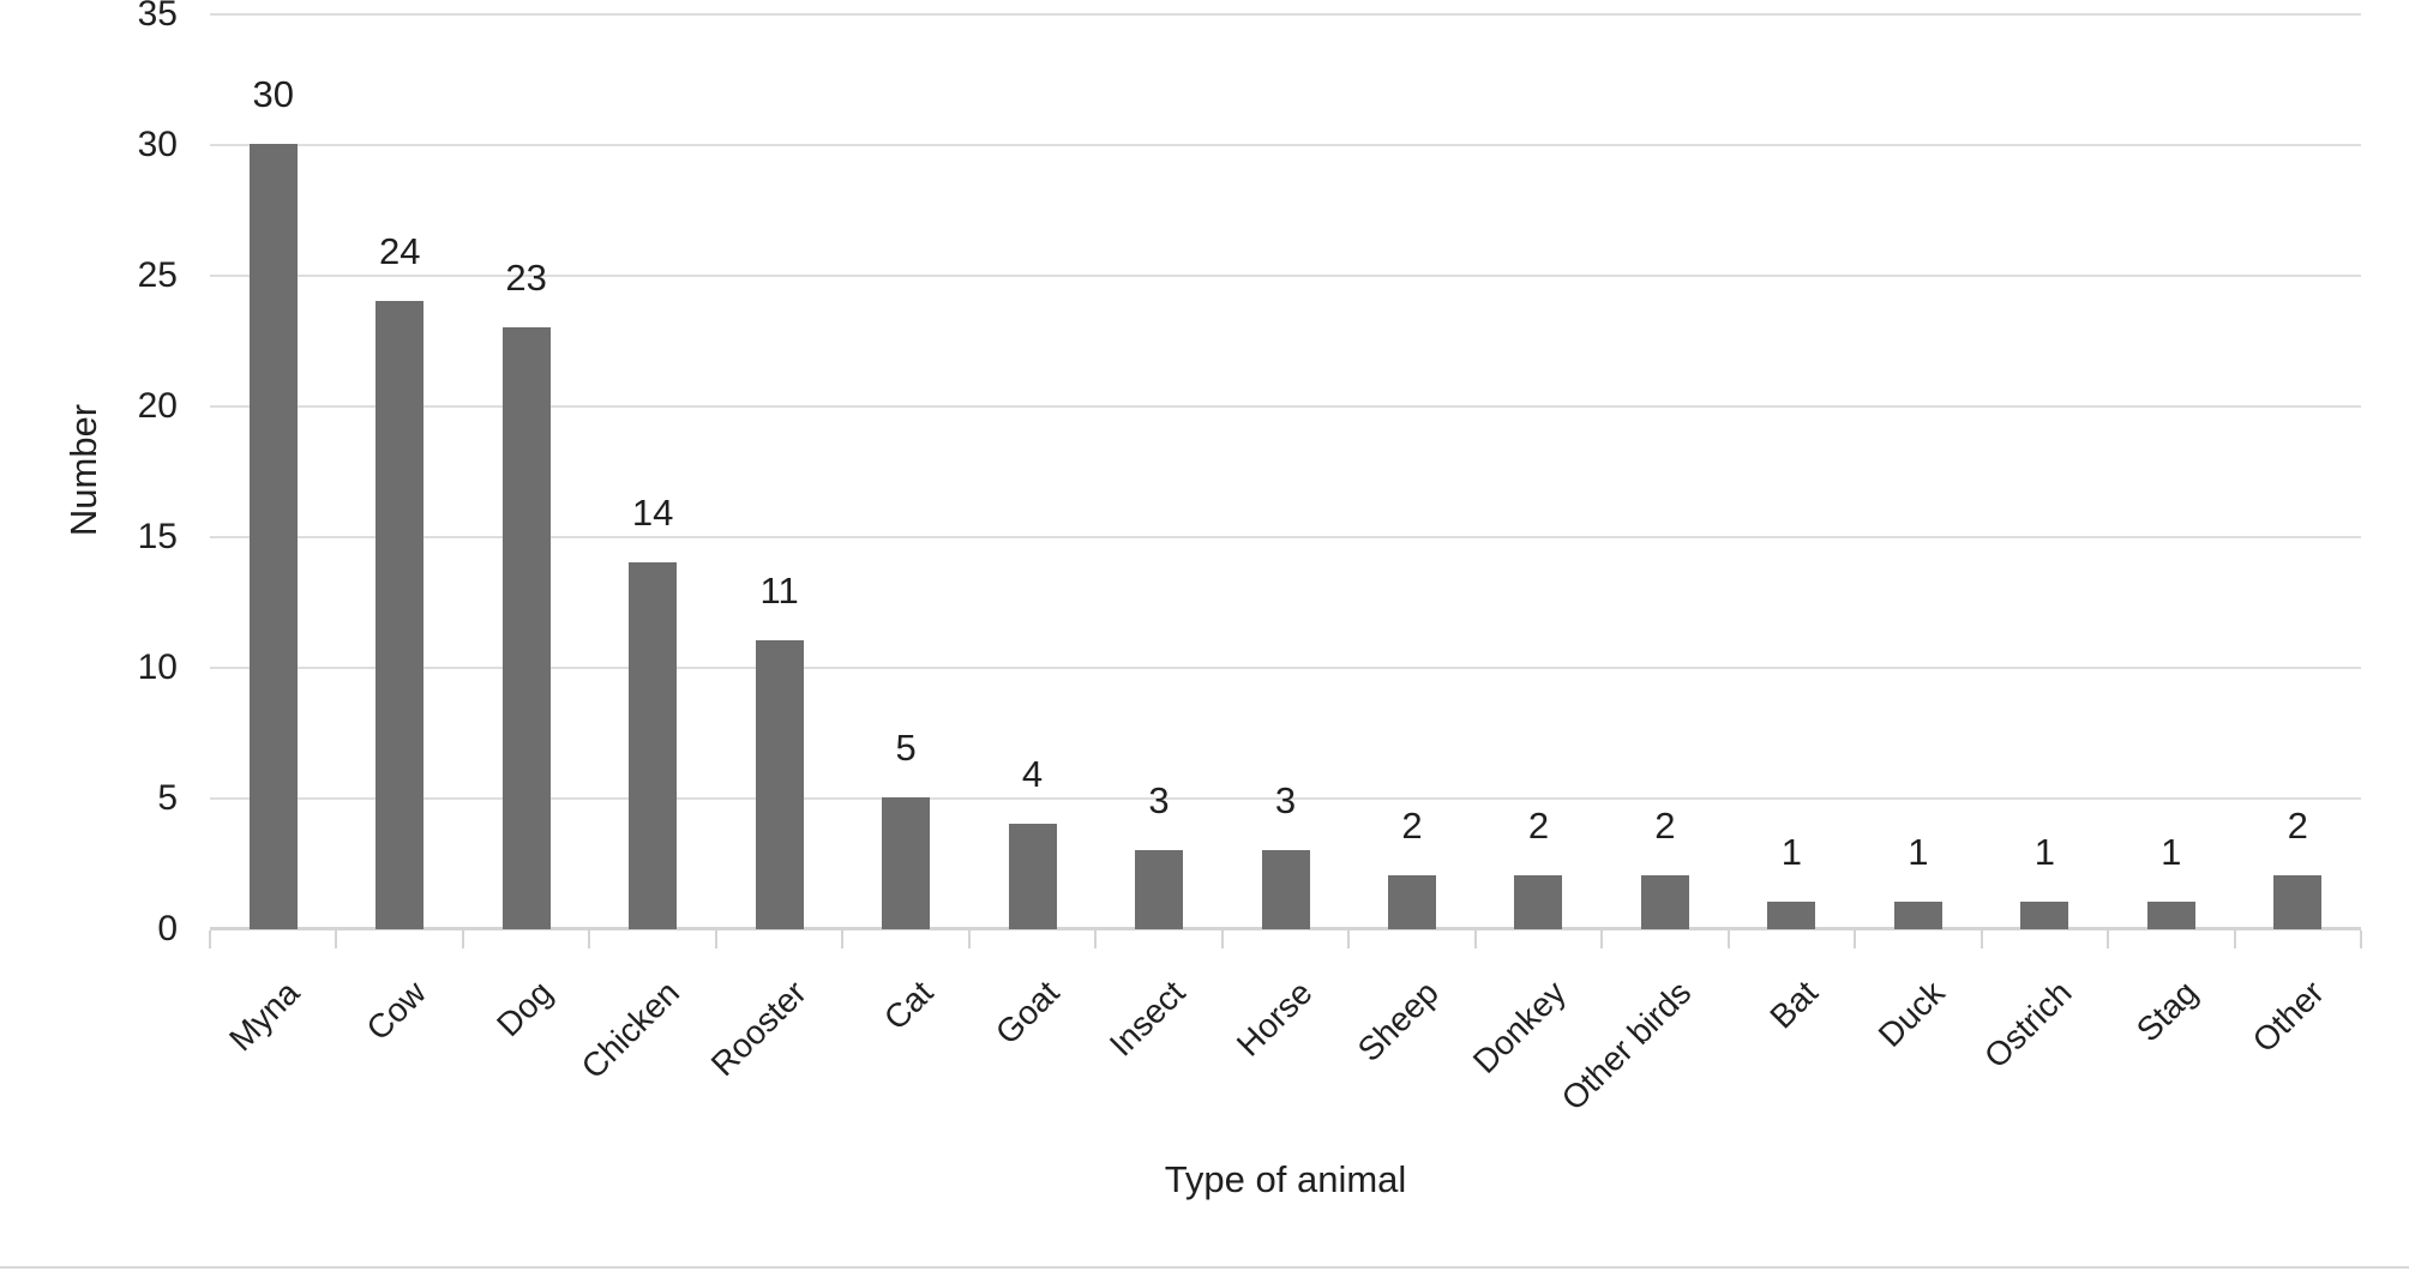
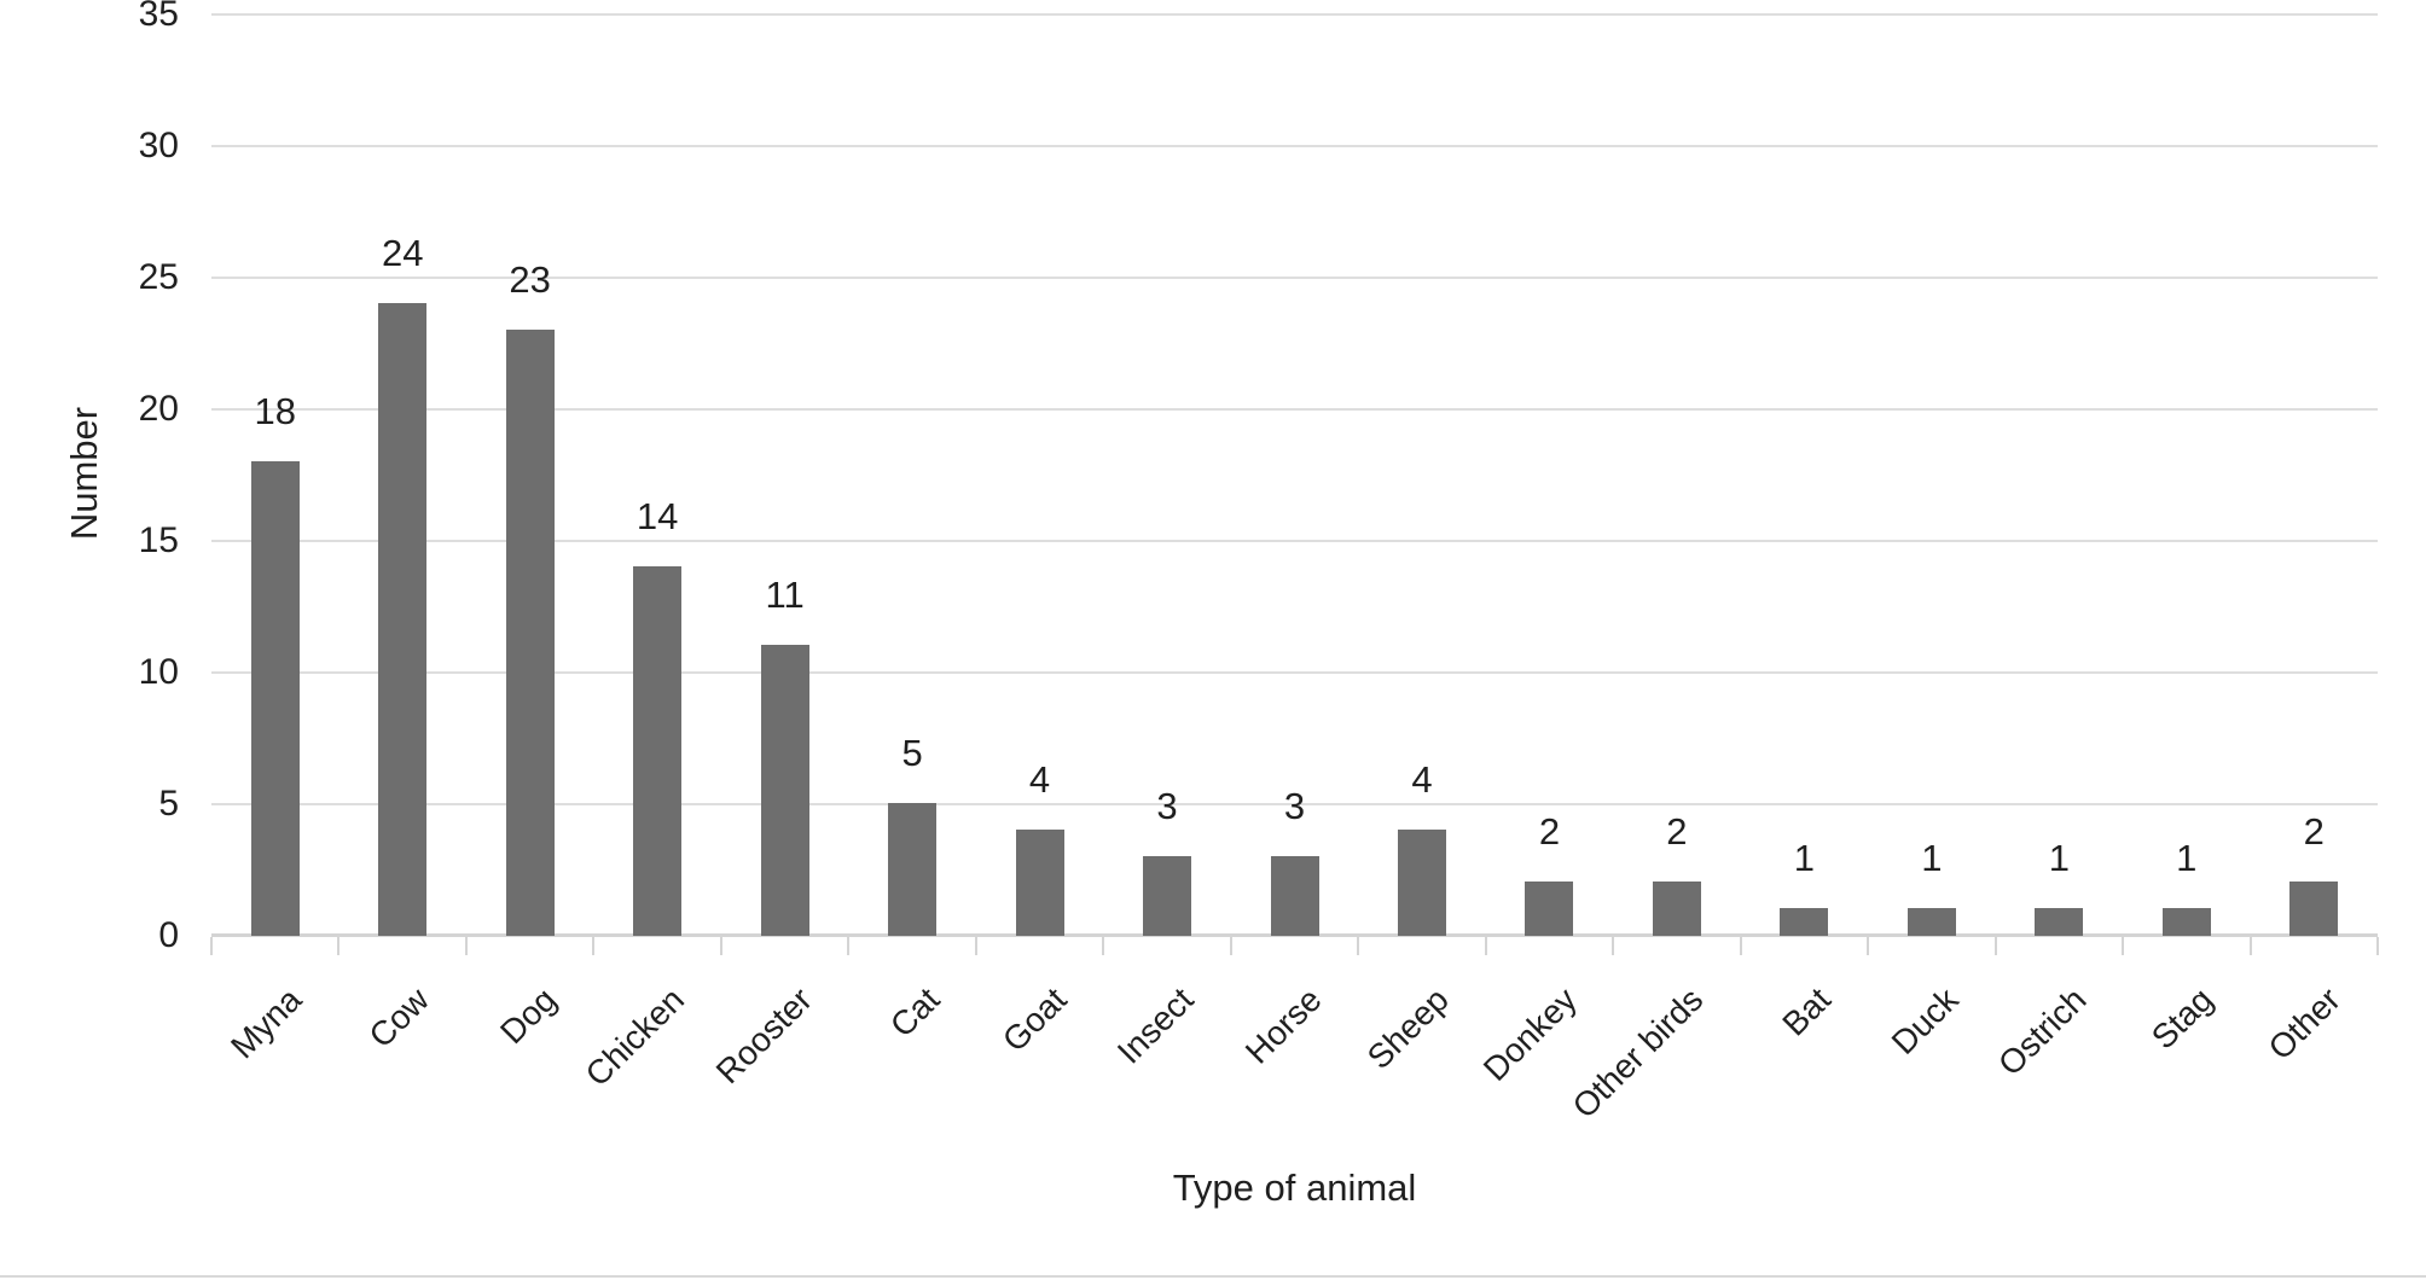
Myna: 30 -> 18
Sheep: 2 -> 4
